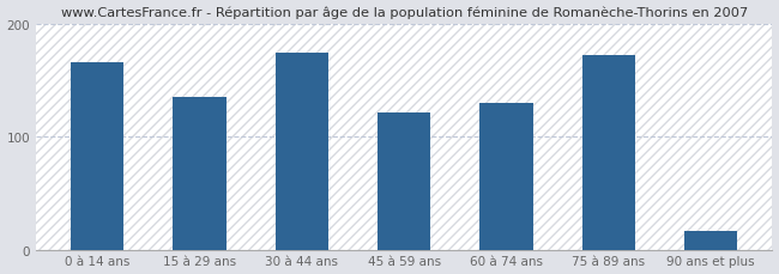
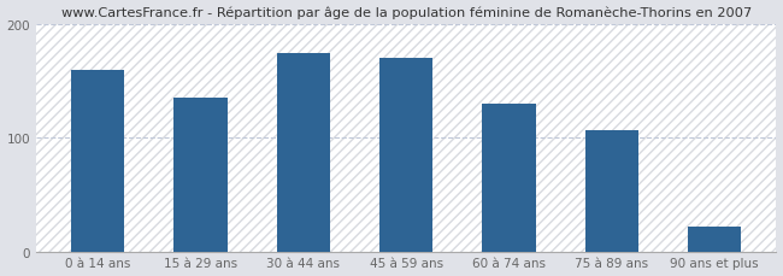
0 à 14 ans: 166 -> 160
45 à 59 ans: 122 -> 170
75 à 89 ans: 172 -> 107
90 ans et plus: 16 -> 22
